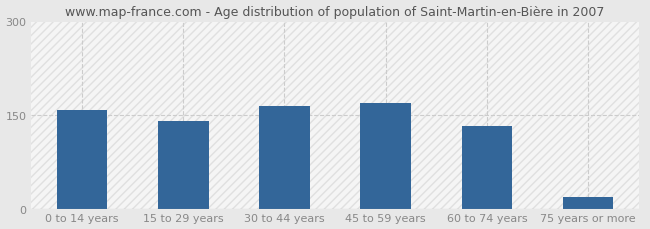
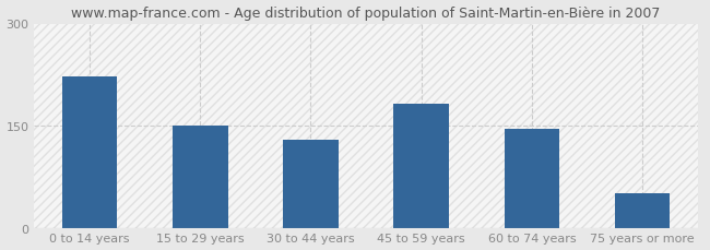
0 to 14 years: 158 -> 222
15 to 29 years: 141 -> 150
30 to 44 years: 164 -> 130
45 to 59 years: 170 -> 182
60 to 74 years: 133 -> 146
75 years or more: 18 -> 50
